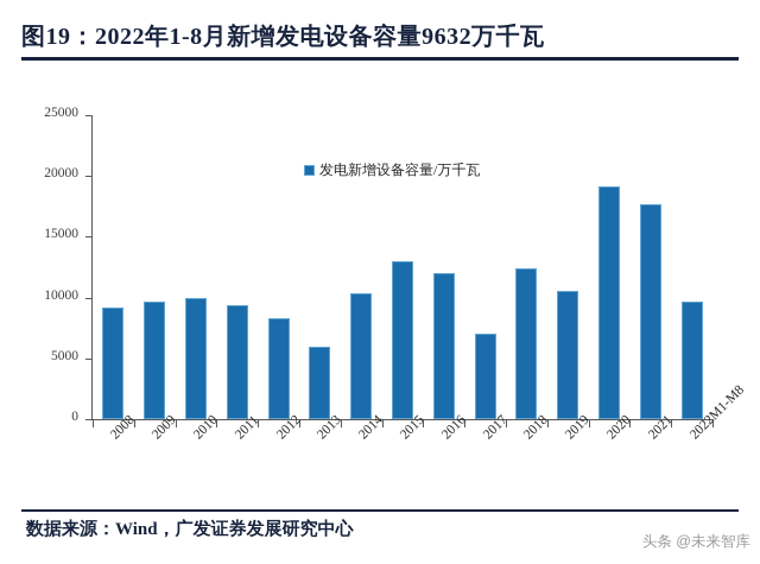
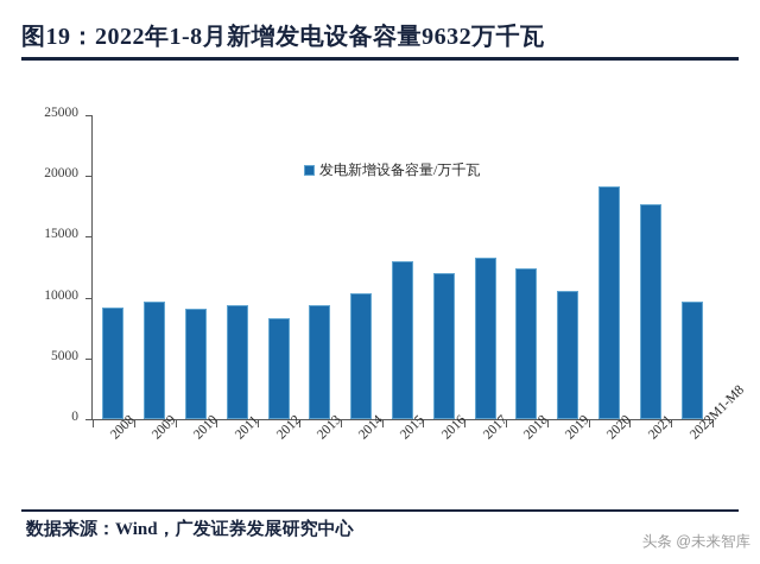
2010: 10000 -> 9100
2013: 6000 -> 9400
2017: 7000 -> 13300
